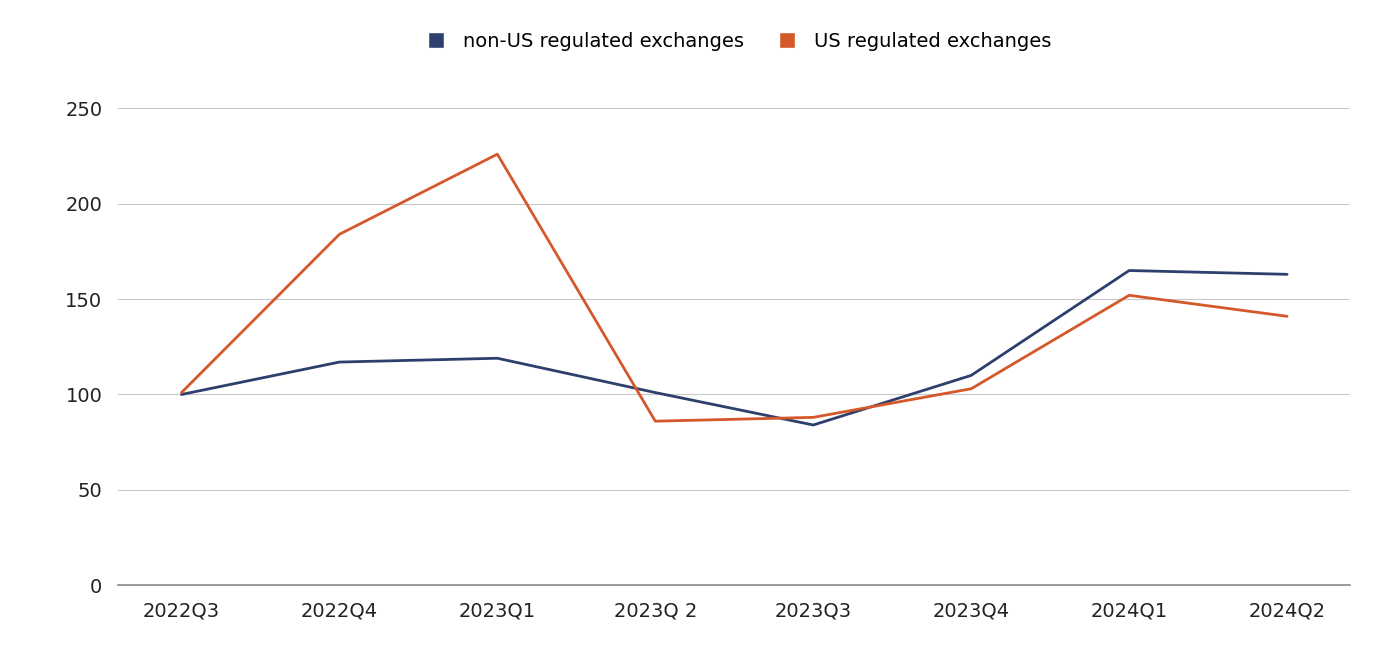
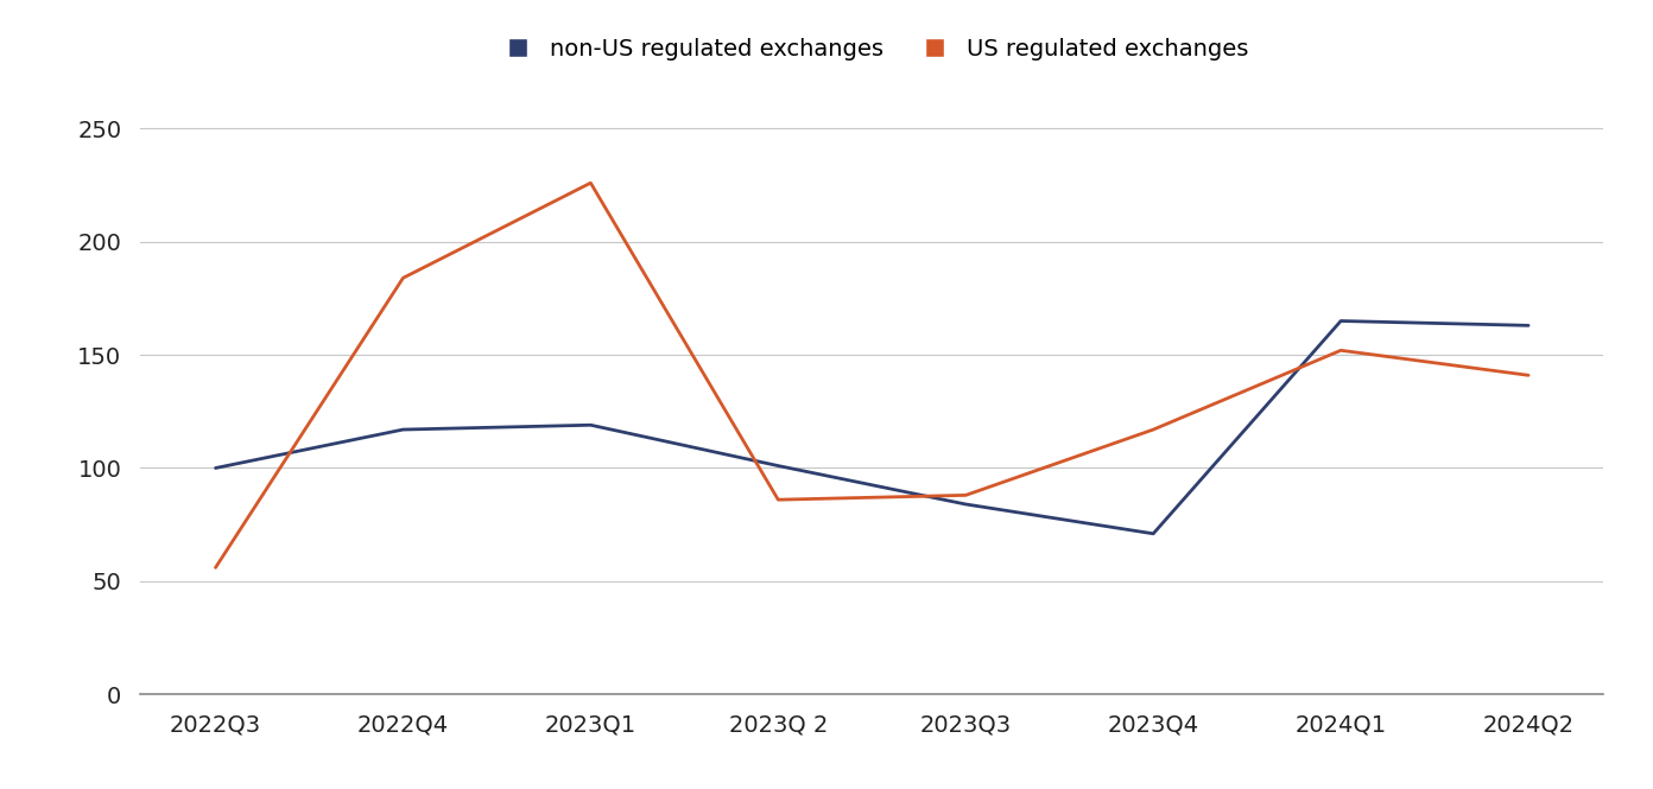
US regulated exchanges/2022Q3: 101 -> 56
non-US regulated exchanges/2023Q4: 110 -> 71
US regulated exchanges/2023Q4: 103 -> 117
